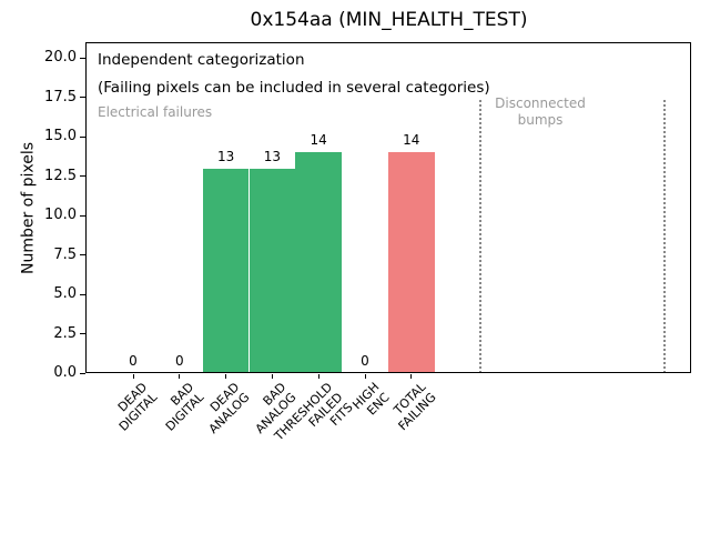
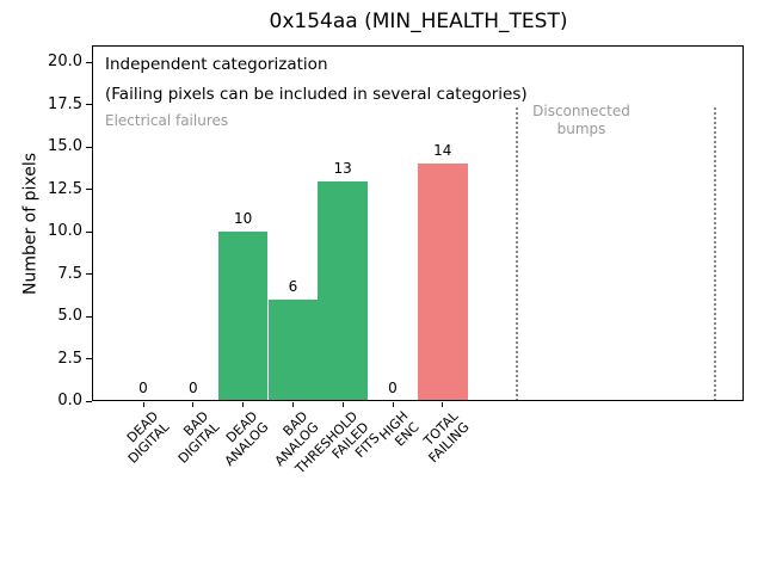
DEAD ANALOG: 13 -> 10
BAD ANALOG: 13 -> 6
THRESHOLD FAILED FITS: 14 -> 13
